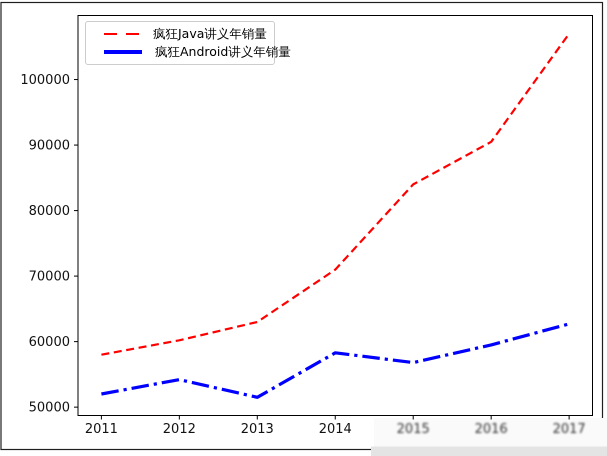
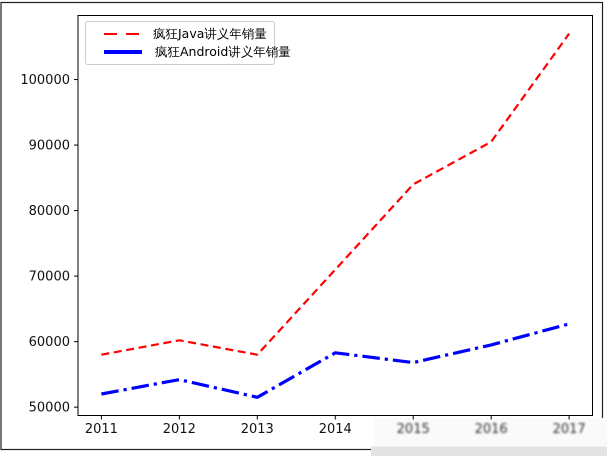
疯狂Java讲义年销量/2013: 63000 -> 58000
